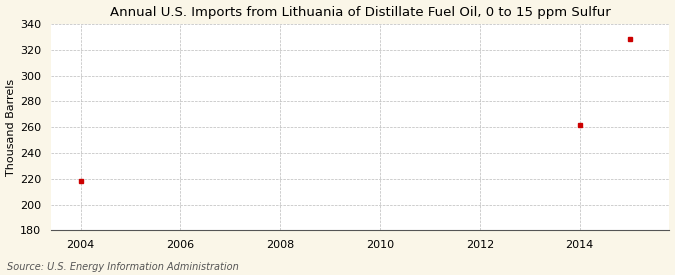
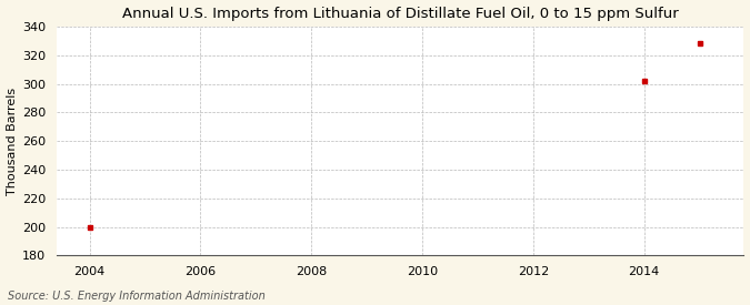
2004: 218 -> 200
2014: 262 -> 302
